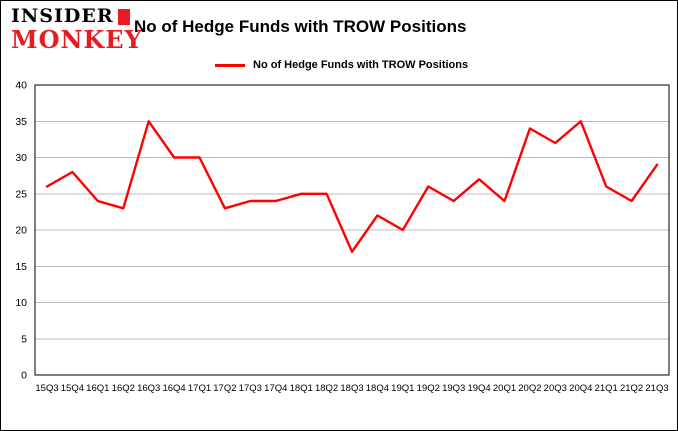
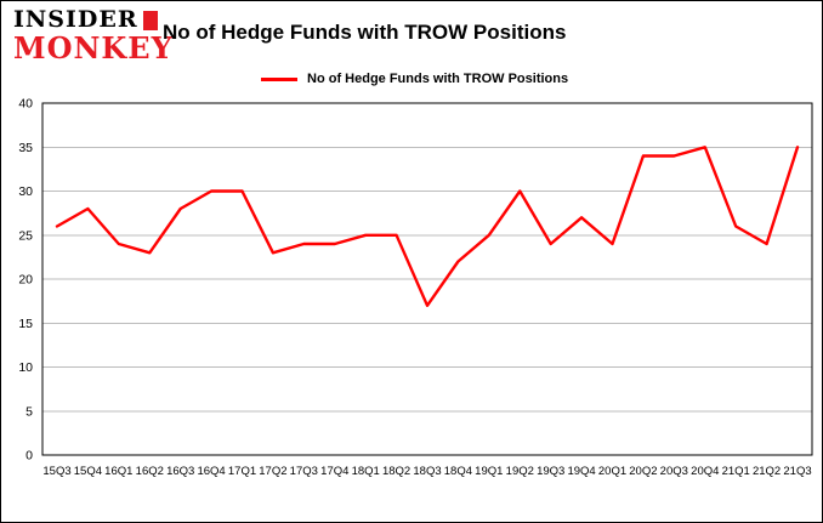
16Q3: 35 -> 28
19Q1: 20 -> 25
19Q2: 26 -> 30
20Q3: 32 -> 34
21Q3: 29 -> 35
